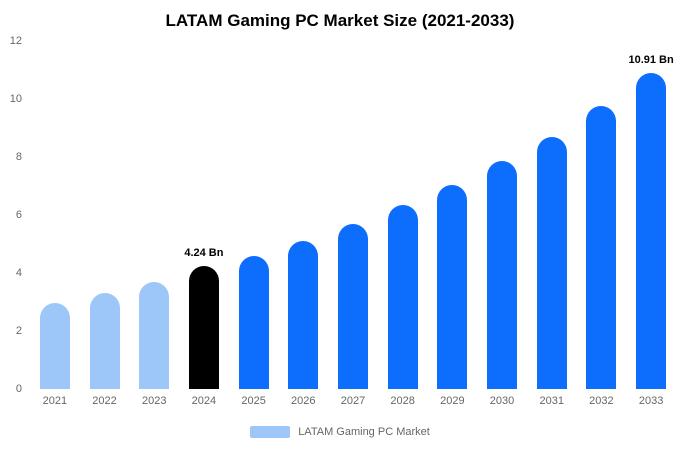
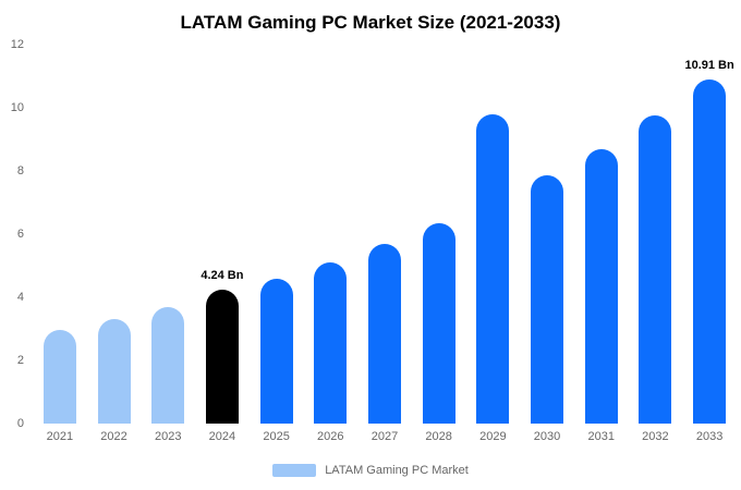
2029: 7.0 -> 9.8
